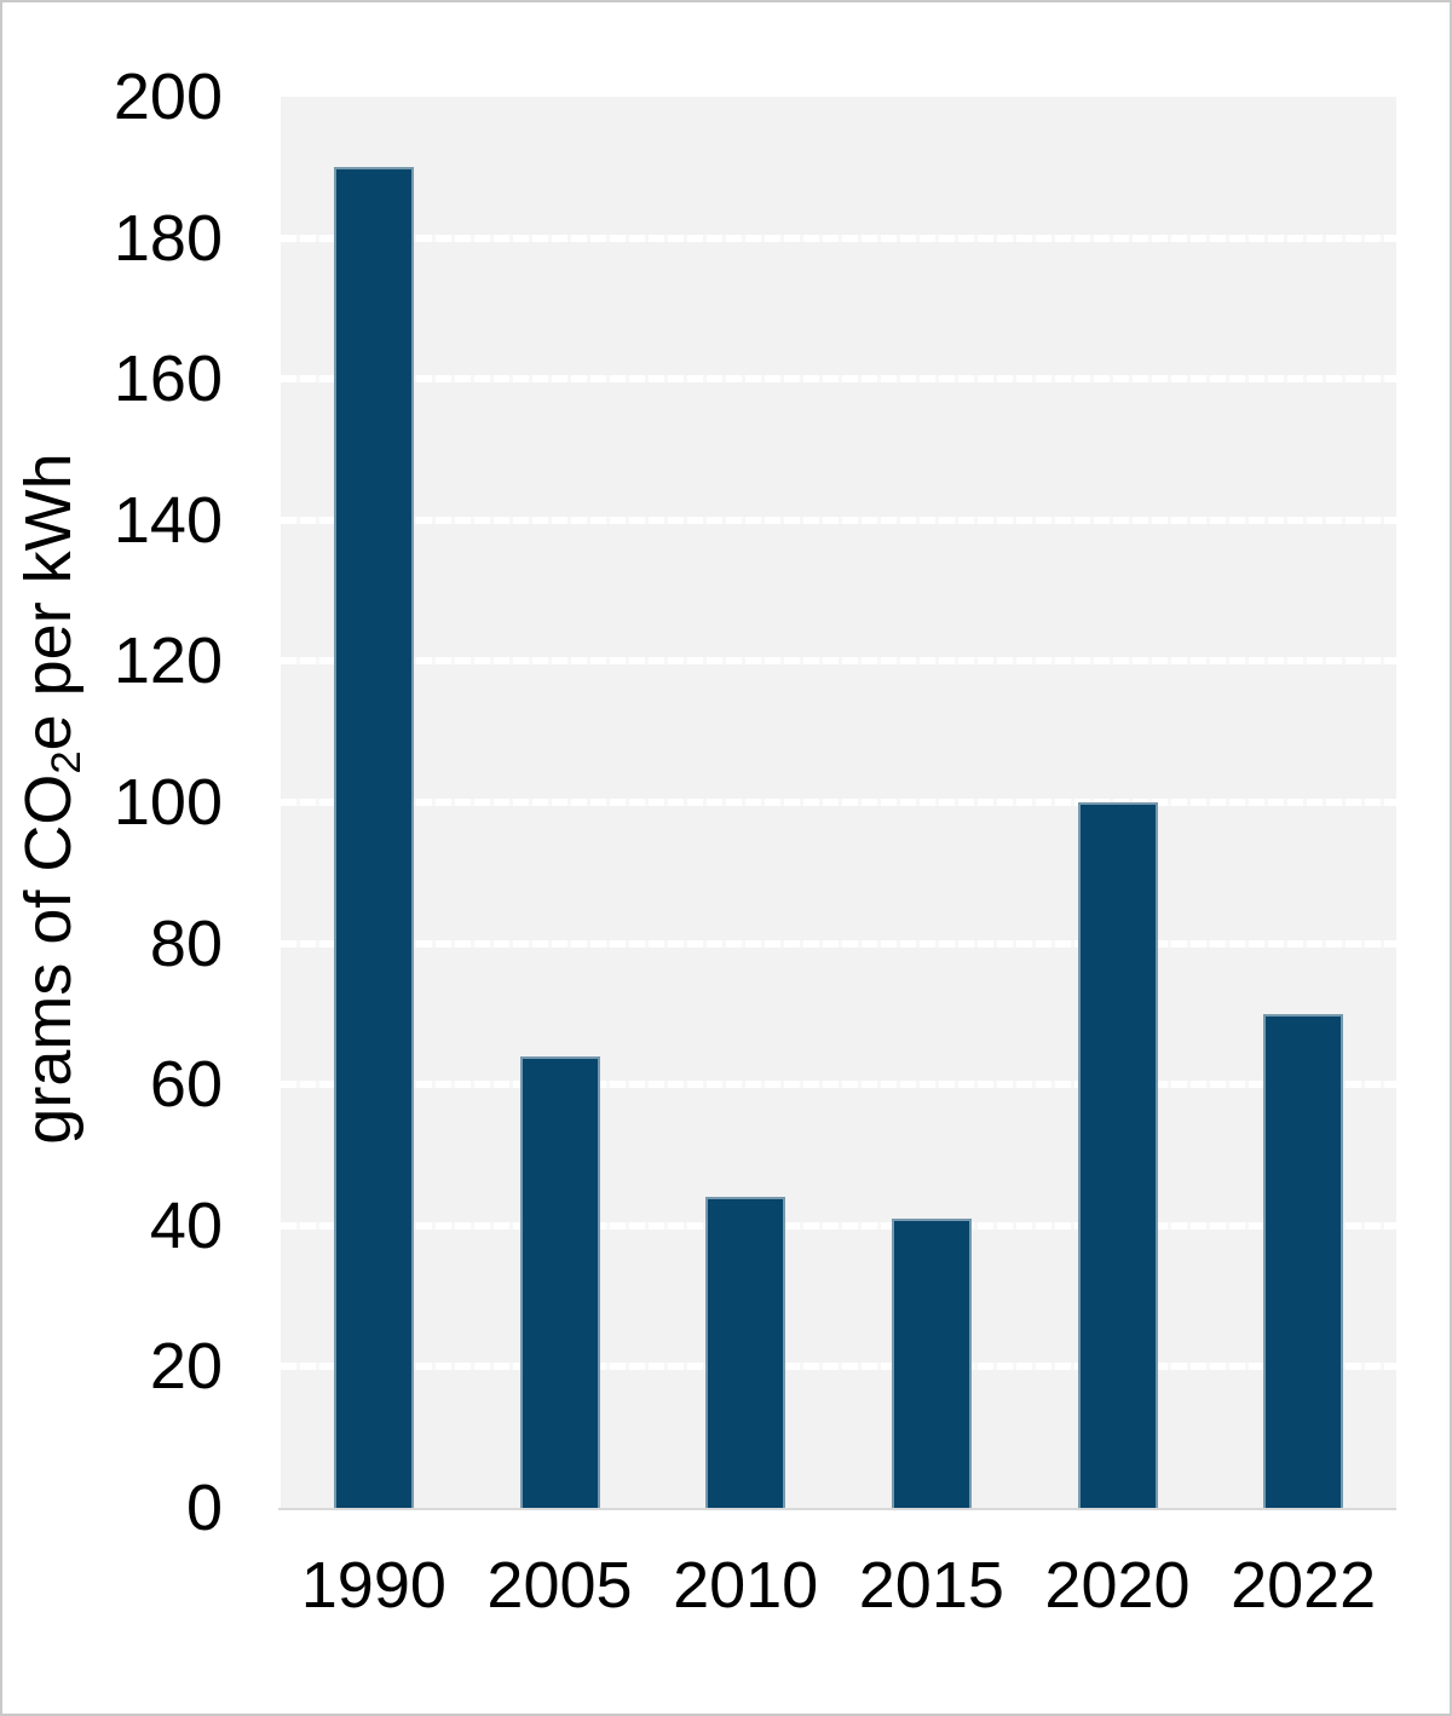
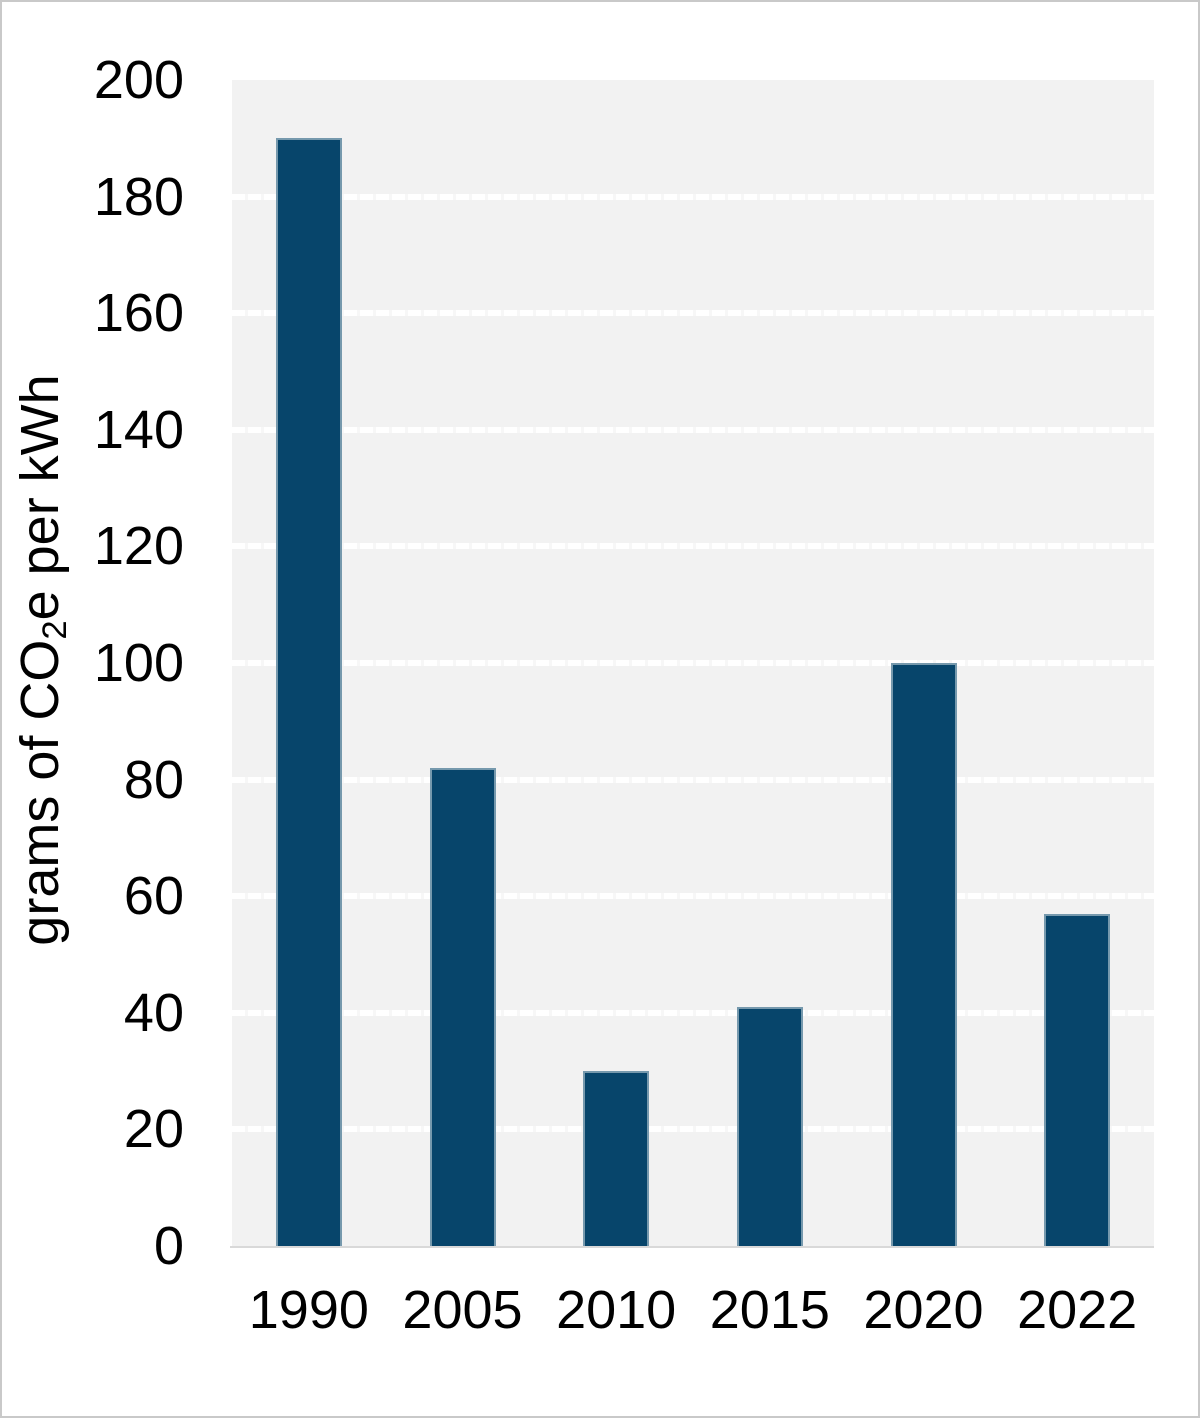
2005: 64 -> 82
2010: 44 -> 30
2022: 70 -> 57
